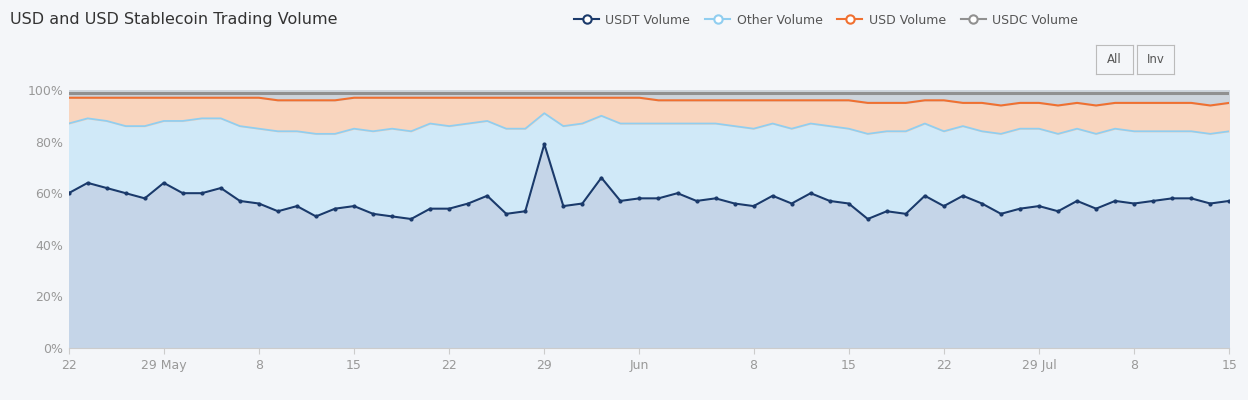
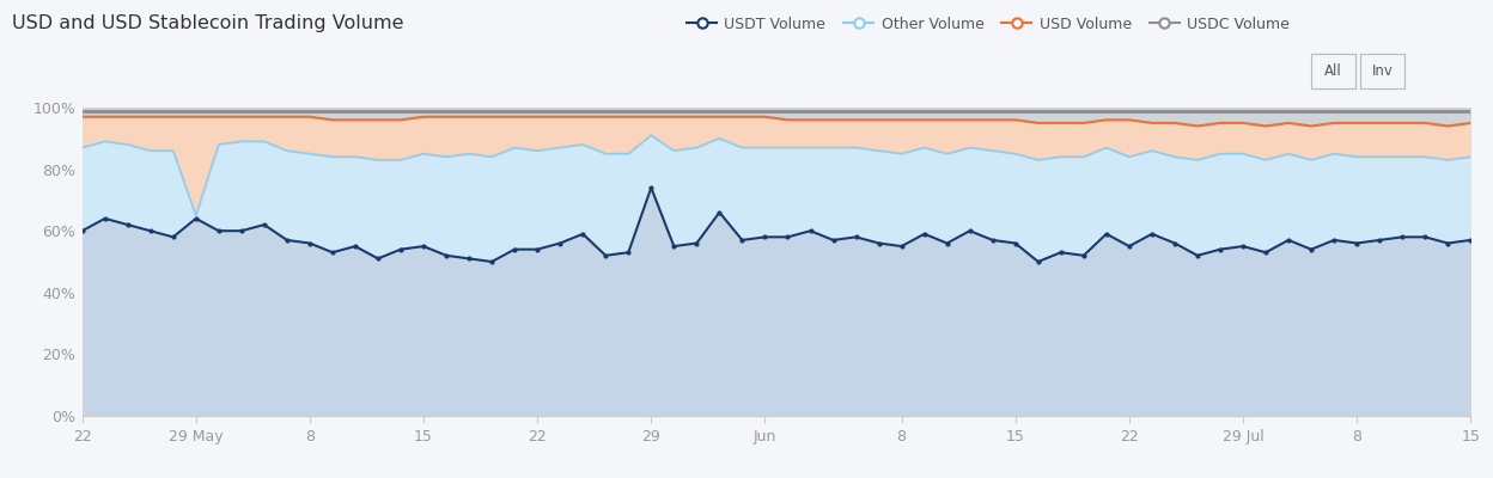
Other Volume/29 May: 88% -> 65%
USDT Volume/29: 79% -> 74%
